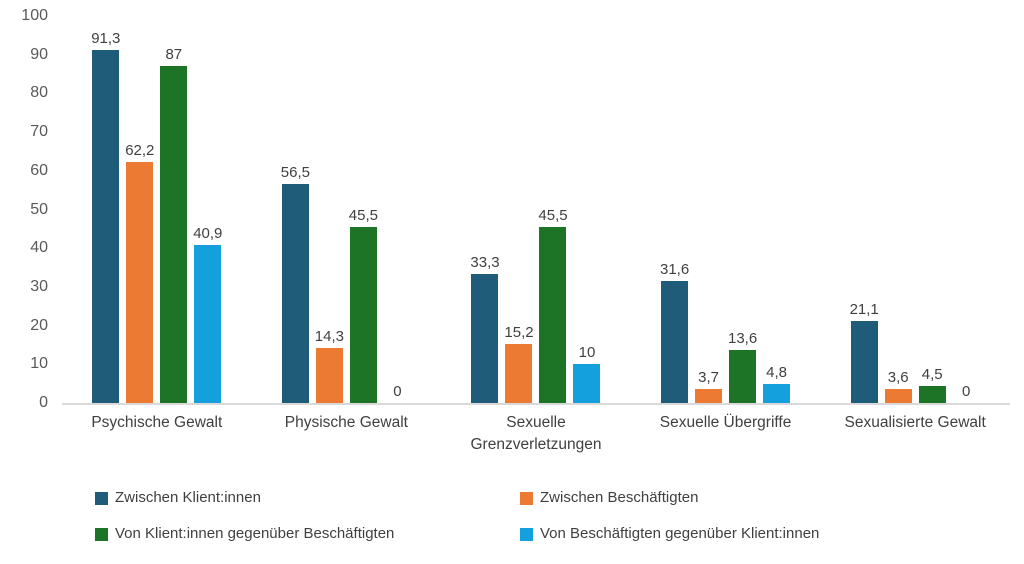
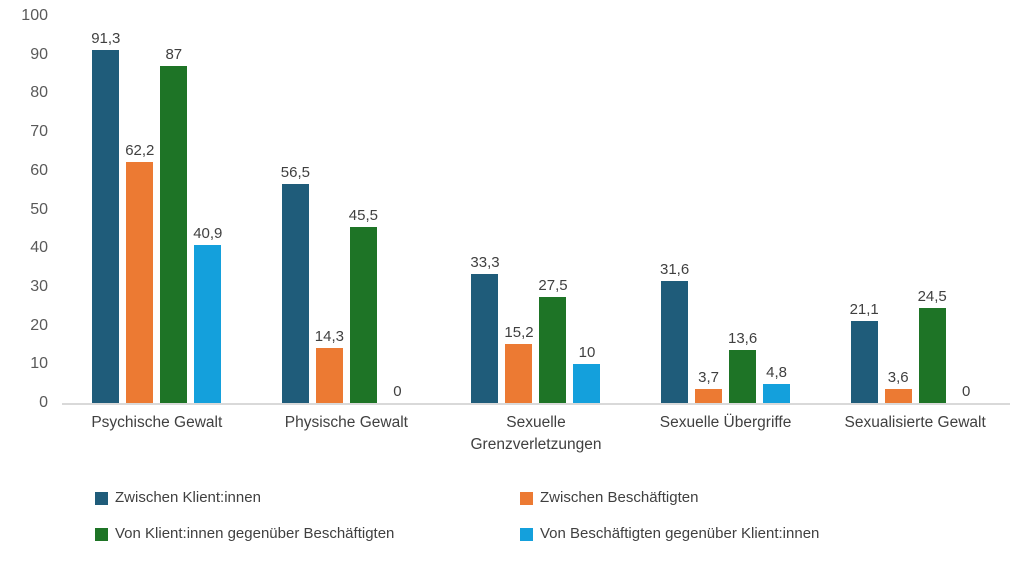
Von Klient:innen gegenüber Beschäftigten/Sexuelle Grenzverletzungen: 45,5 -> 27,5
Von Klient:innen gegenüber Beschäftigten/Sexualisierte Gewalt: 4,5 -> 24,5
